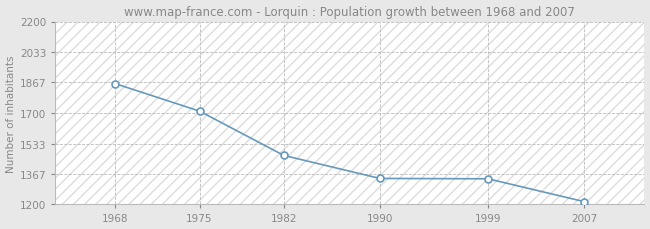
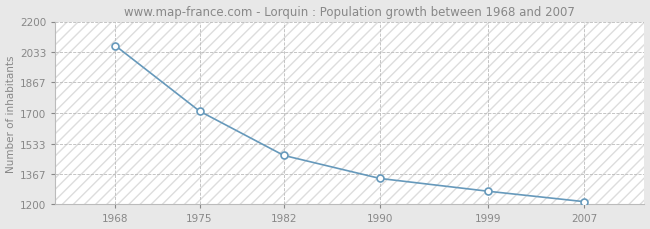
1968: 1860 -> 2070
1999: 1340 -> 1270
